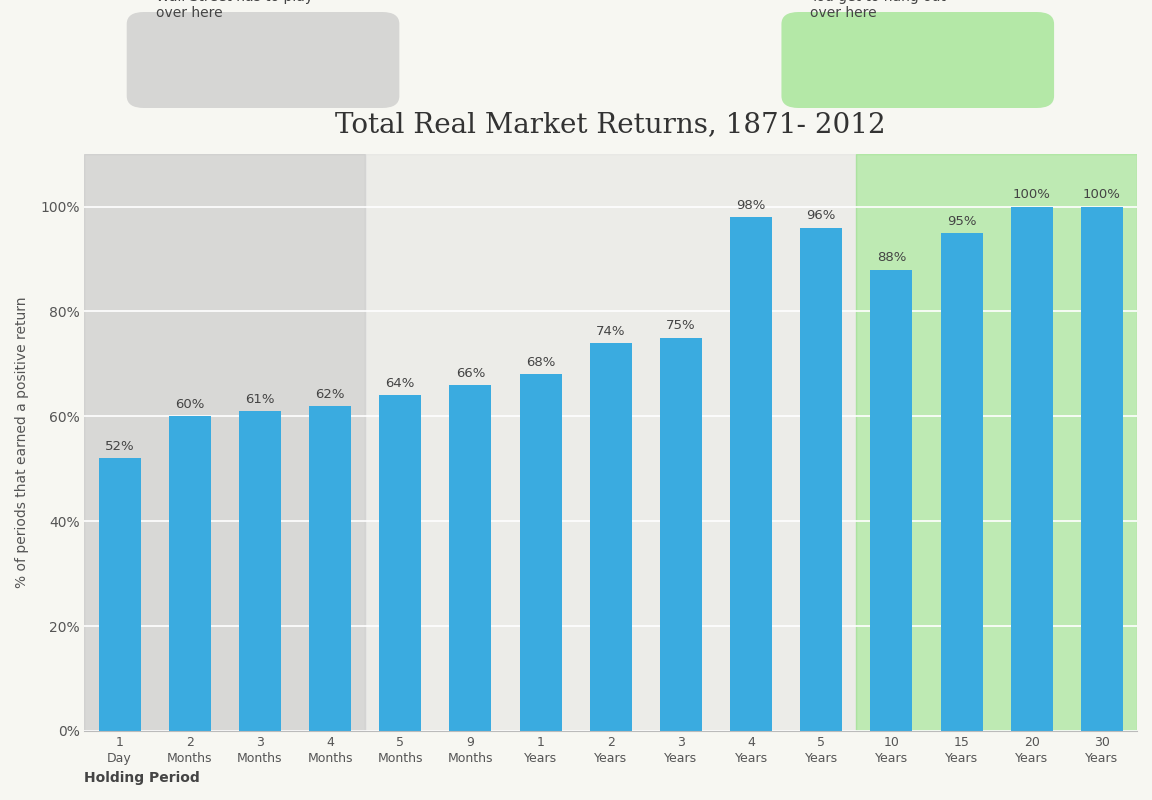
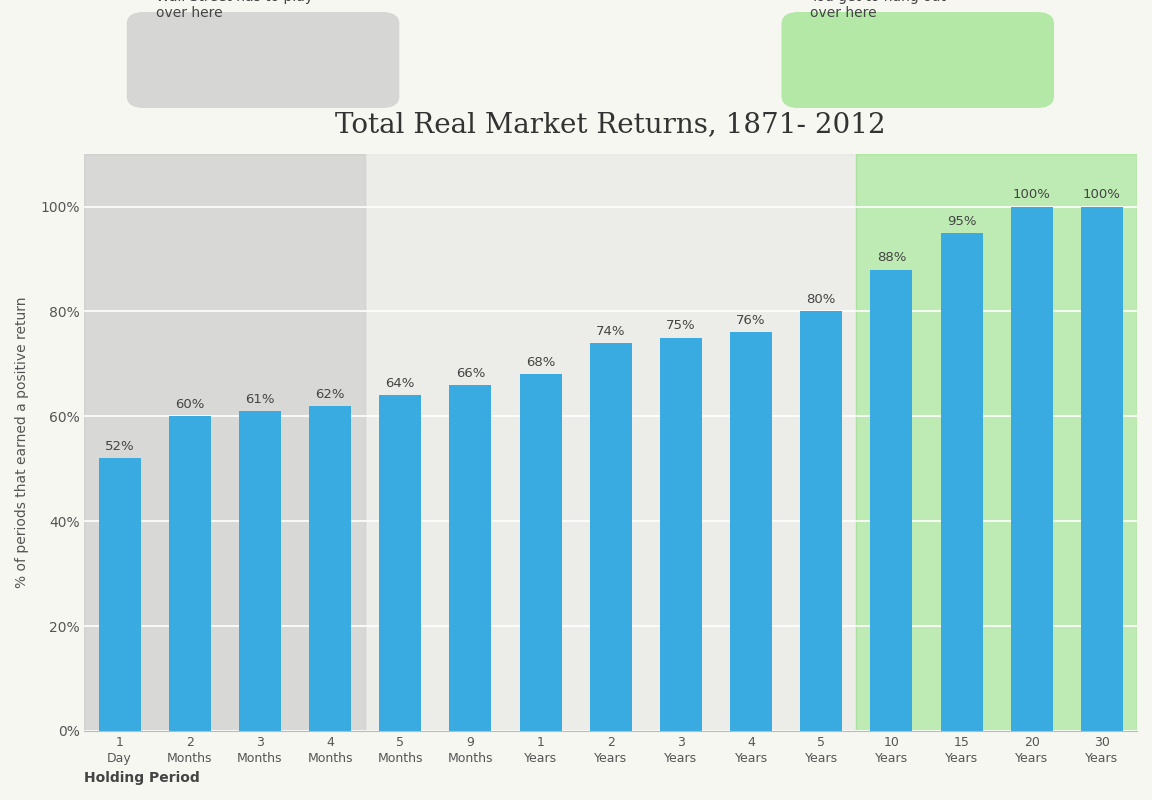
4 Years: 98% -> 76%
5 Years: 96% -> 80%
